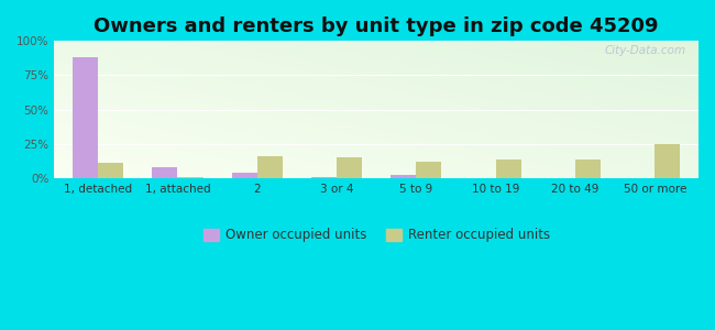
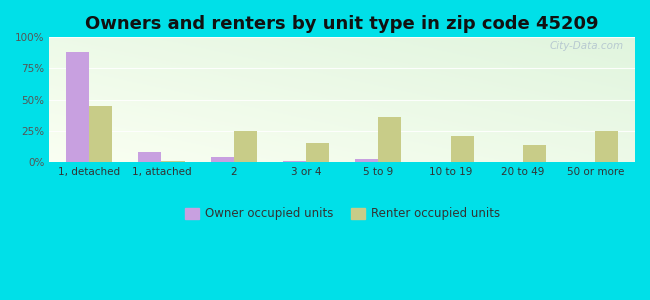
Renter occupied units/1, detached: 11% -> 45%
Renter occupied units/2: 16% -> 25%
Renter occupied units/5 to 9: 12% -> 36%
Renter occupied units/10 to 19: 14% -> 21%
